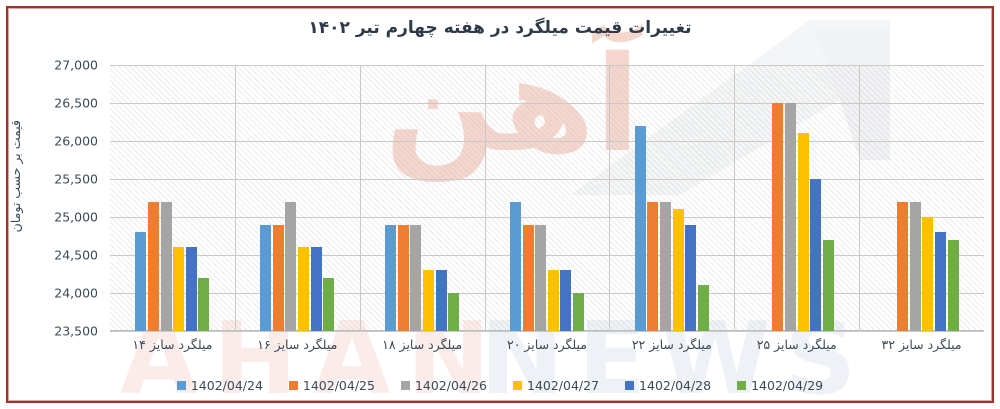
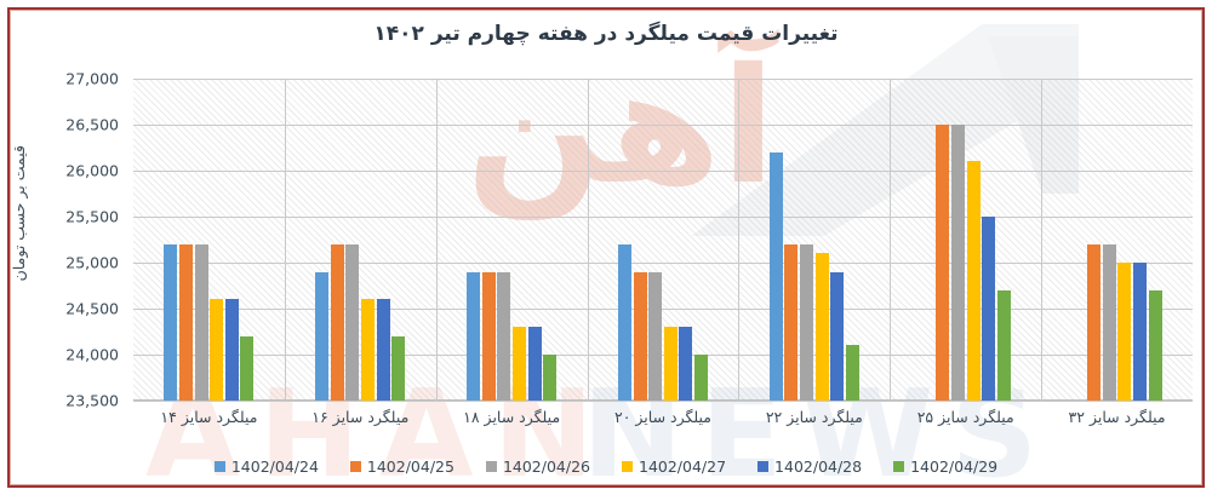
1402/04/24/میلگرد سایز ۱۴: 24800 -> 25200
1402/04/25/میلگرد سایز ۱۶: 24900 -> 25200
1402/04/28/میلگرد سایز ۳۲: 24800 -> 25000
